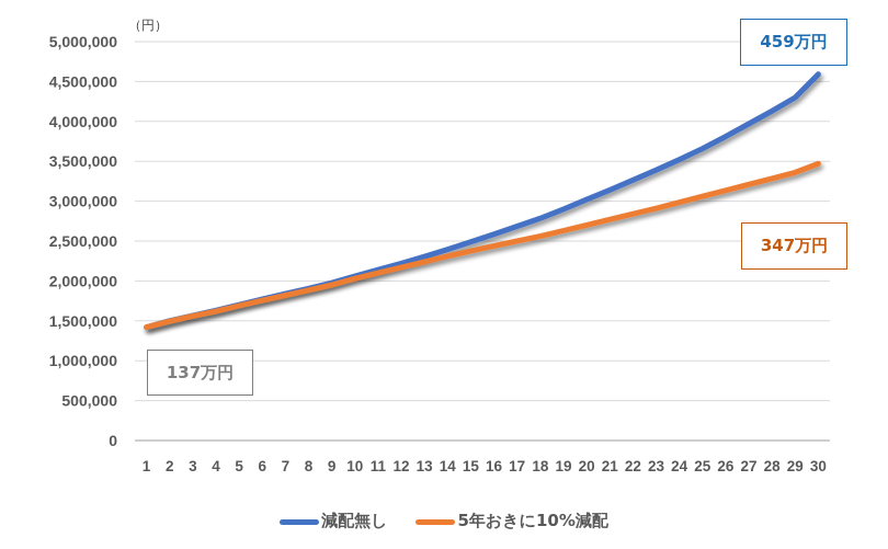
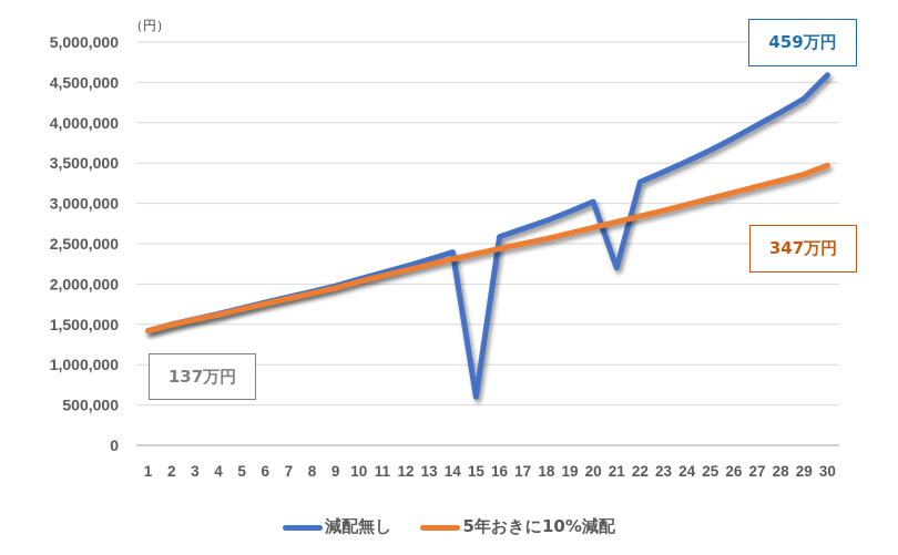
減配無し/15: 2500000 -> 600000
減配無し/21: 3100000 -> 2200000
